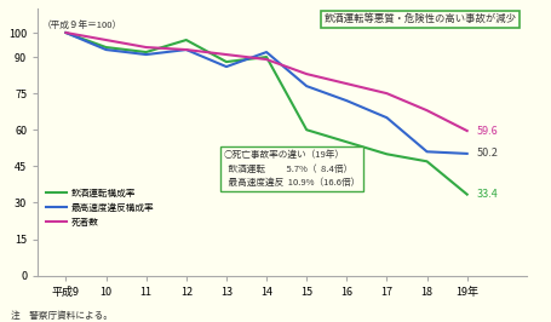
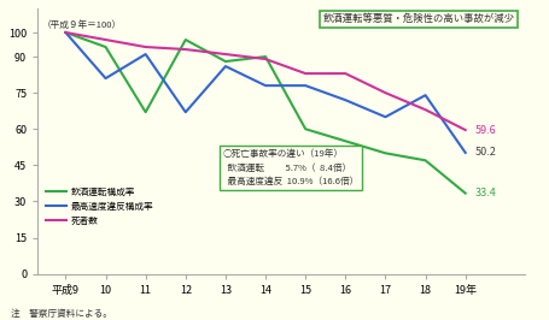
最高速度違反構成率/10: 93.0 -> 81.0
飲酒運転構成率/11: 92.0 -> 67.0
最高速度違反構成率/12: 93.0 -> 67.0
最高速度違反構成率/14: 92.0 -> 78.0
死者数/16: 79.0 -> 83.0
最高速度違反構成率/18: 51.0 -> 74.0
